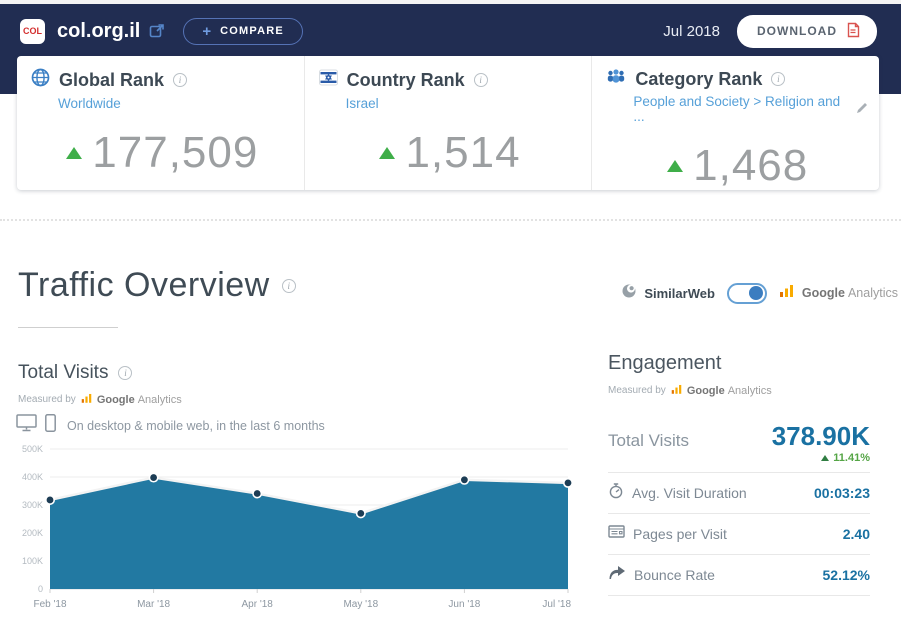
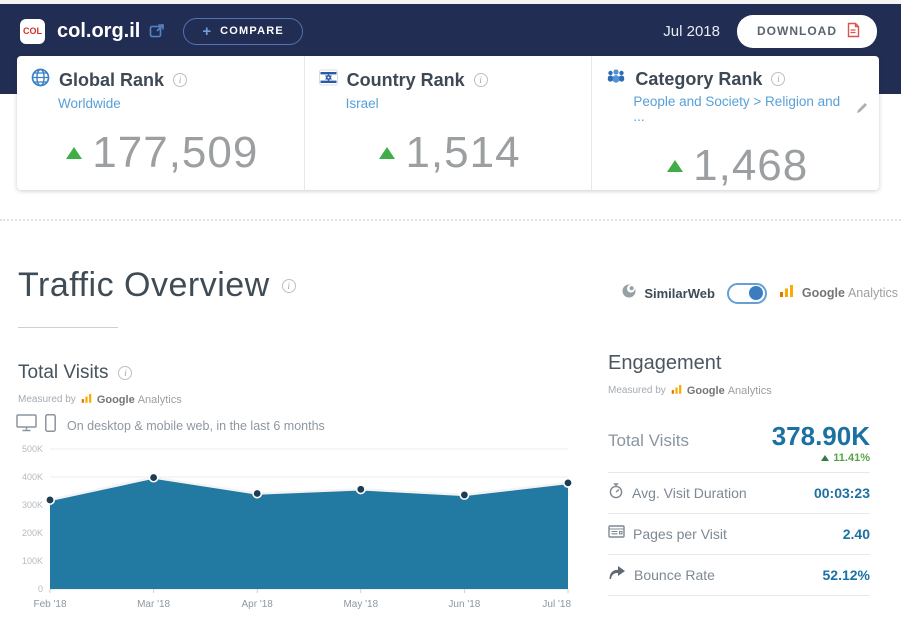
May '18: 270K -> 360K
Jun '18: 390K -> 340K
